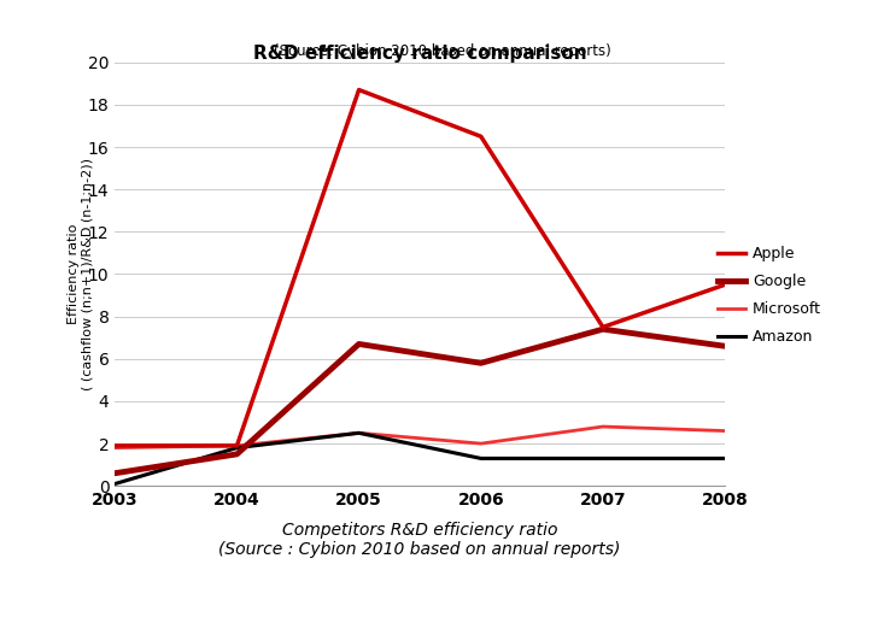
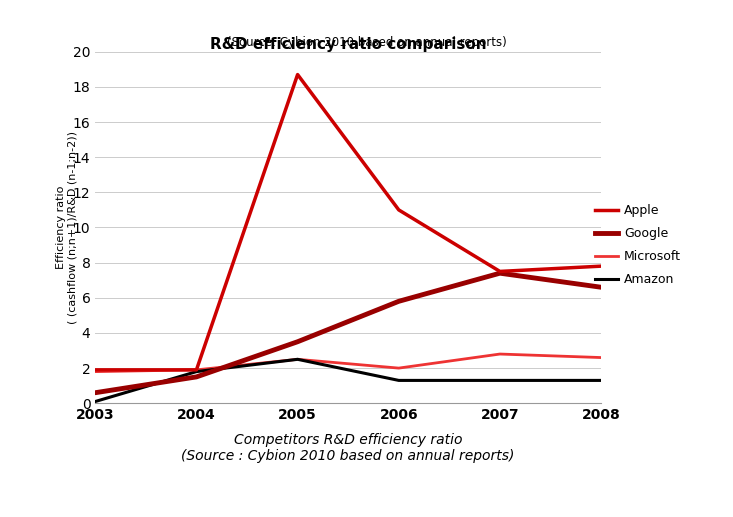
Google/2005: 6.7 -> 3.5
Apple/2006: 16.5 -> 11.0
Apple/2008: 9.5 -> 7.8
